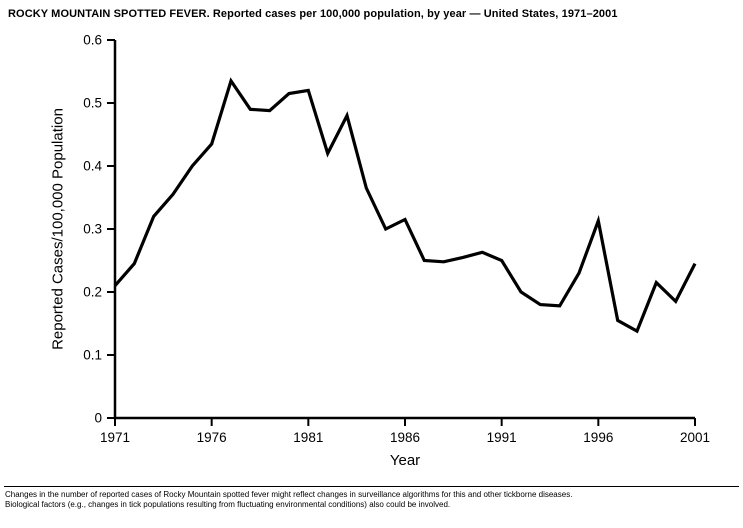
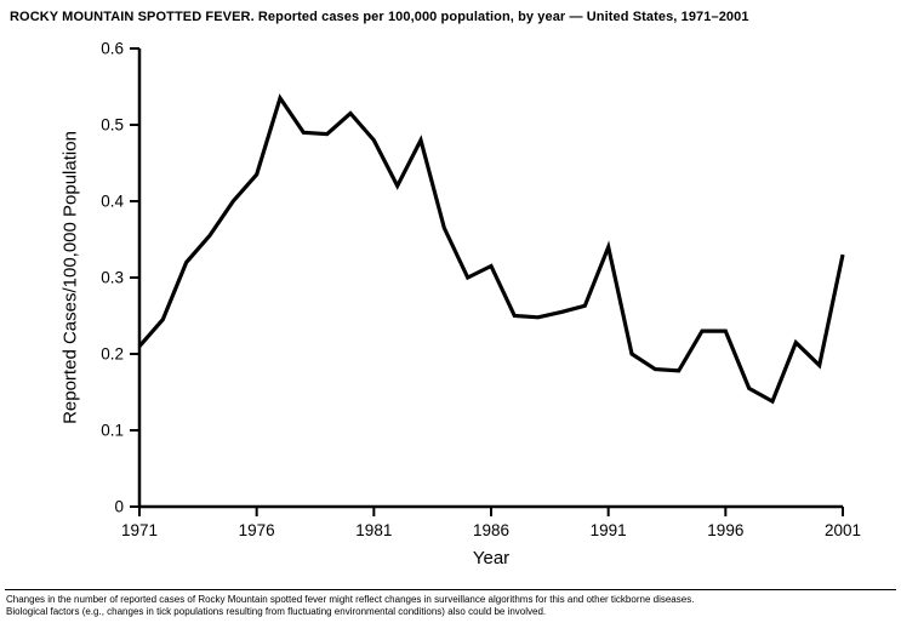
1981: 0.52 -> 0.48
1991: 0.25 -> 0.34
1996: 0.31 -> 0.23
2001: 0.24 -> 0.33
